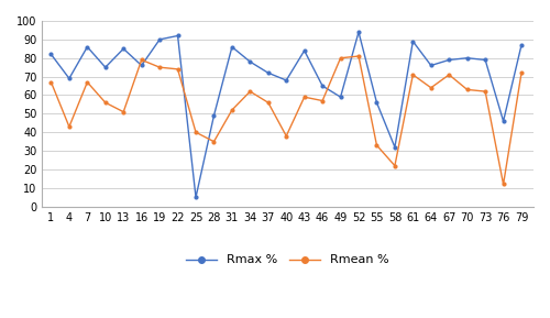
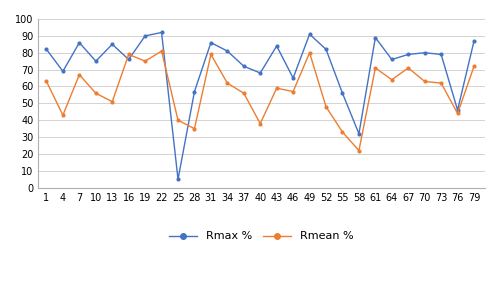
Rmean %/1: 67 -> 63
Rmean %/22: 74 -> 81
Rmax %/28: 49 -> 57
Rmean %/31: 52 -> 79
Rmax %/34: 78 -> 81
Rmax %/49: 59 -> 91
Rmax %/52: 94 -> 82
Rmean %/52: 81 -> 48
Rmean %/76: 12 -> 44
